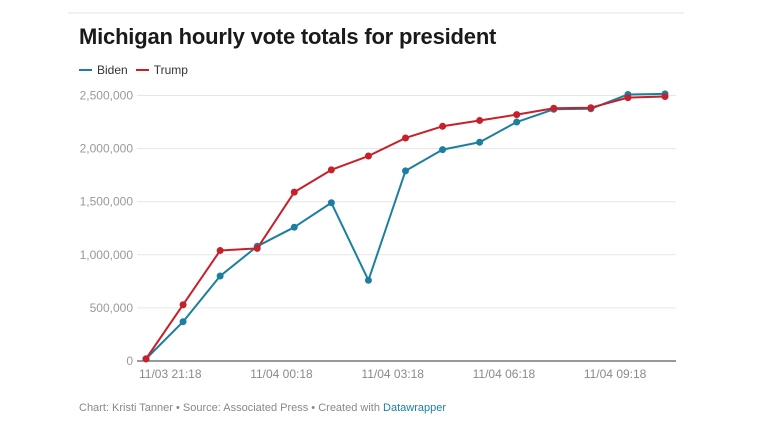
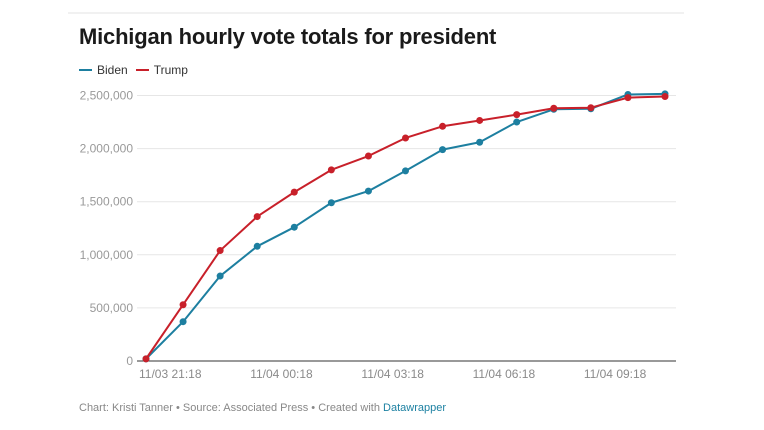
Trump/11/04 00:18: 1060000 -> 1360000
Biden/11/04 03:18: 760000 -> 1600000
